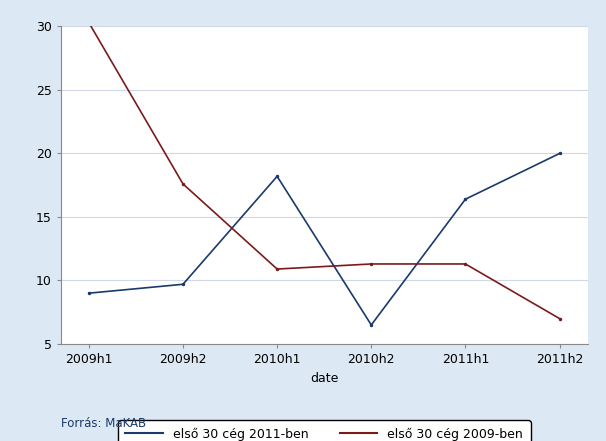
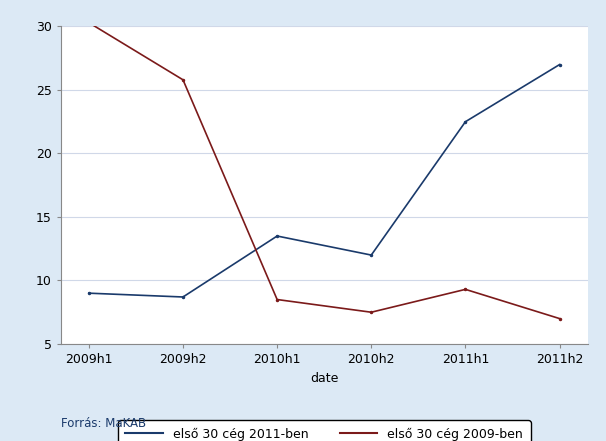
első 30 cég 2011-ben/2009h2: 9.7 -> 8.7
első 30 cég 2009-ben/2009h2: 17.6 -> 25.8
első 30 cég 2011-ben/2010h1: 18.2 -> 13.5
első 30 cég 2009-ben/2010h1: 10.9 -> 8.5
első 30 cég 2011-ben/2010h2: 6.5 -> 12.0
első 30 cég 2009-ben/2010h2: 11.3 -> 7.5
első 30 cég 2011-ben/2011h1: 16.4 -> 22.5
első 30 cég 2009-ben/2011h1: 11.3 -> 9.3
első 30 cég 2011-ben/2011h2: 20.0 -> 27.0
